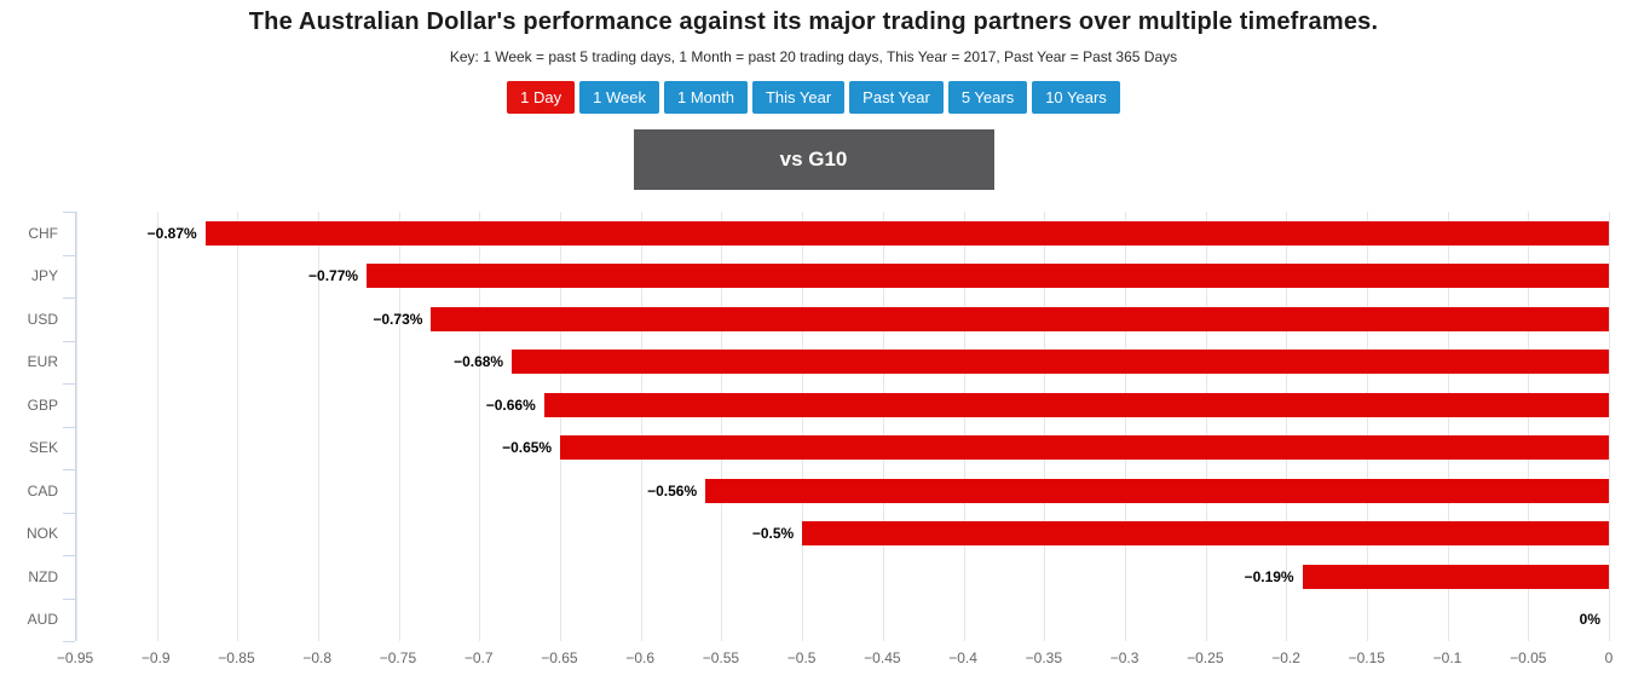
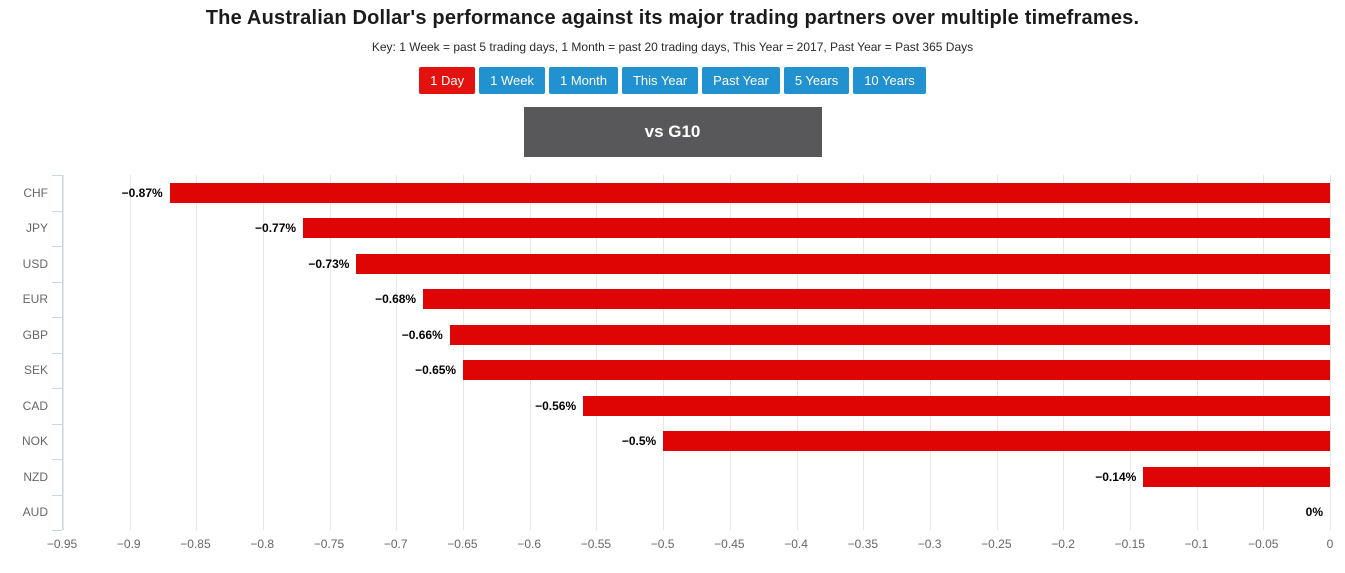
NZD: −0.19% -> −0.14%
